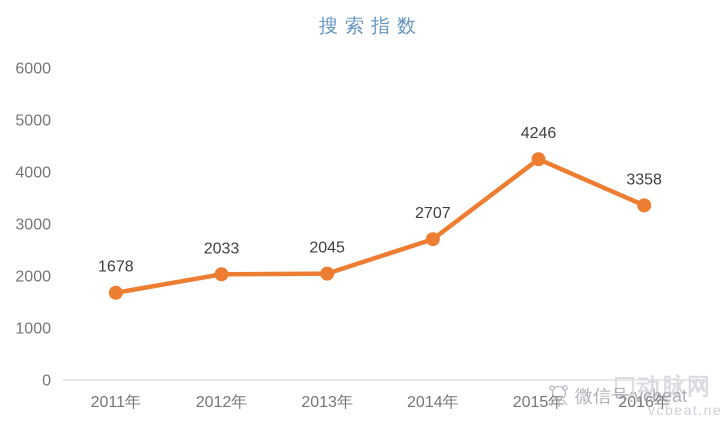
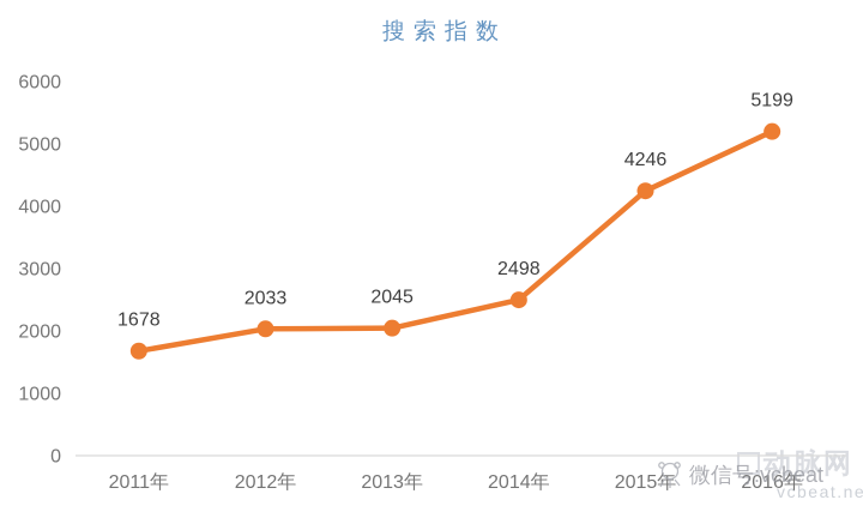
2014年: 2707 -> 2498
2016年: 3358 -> 5199
